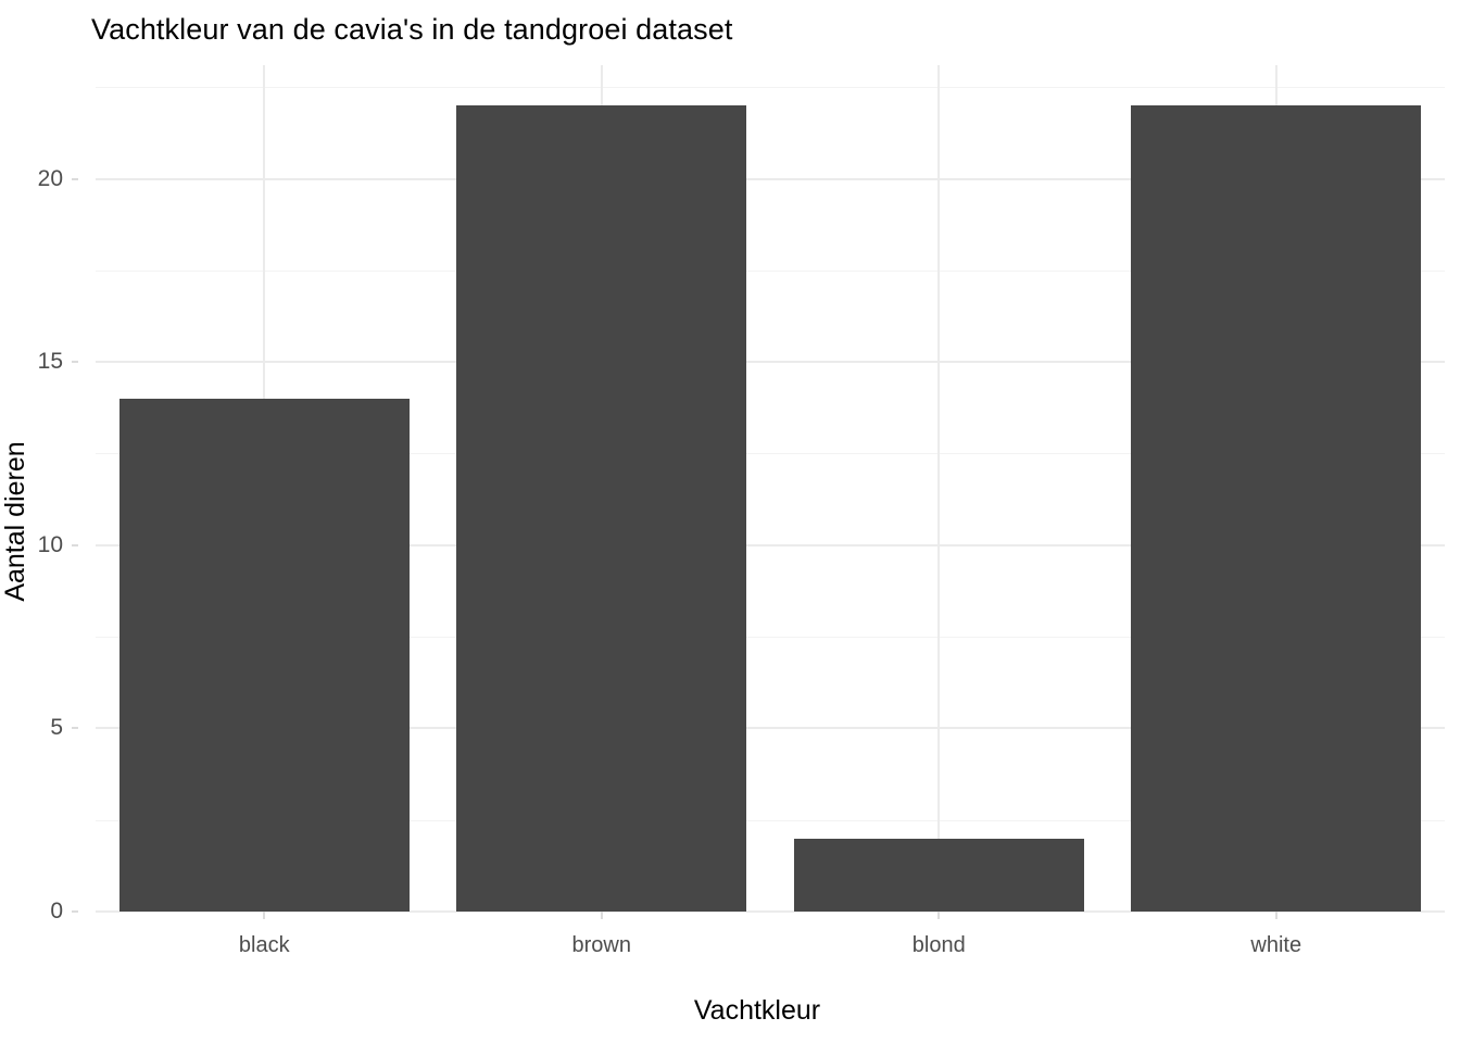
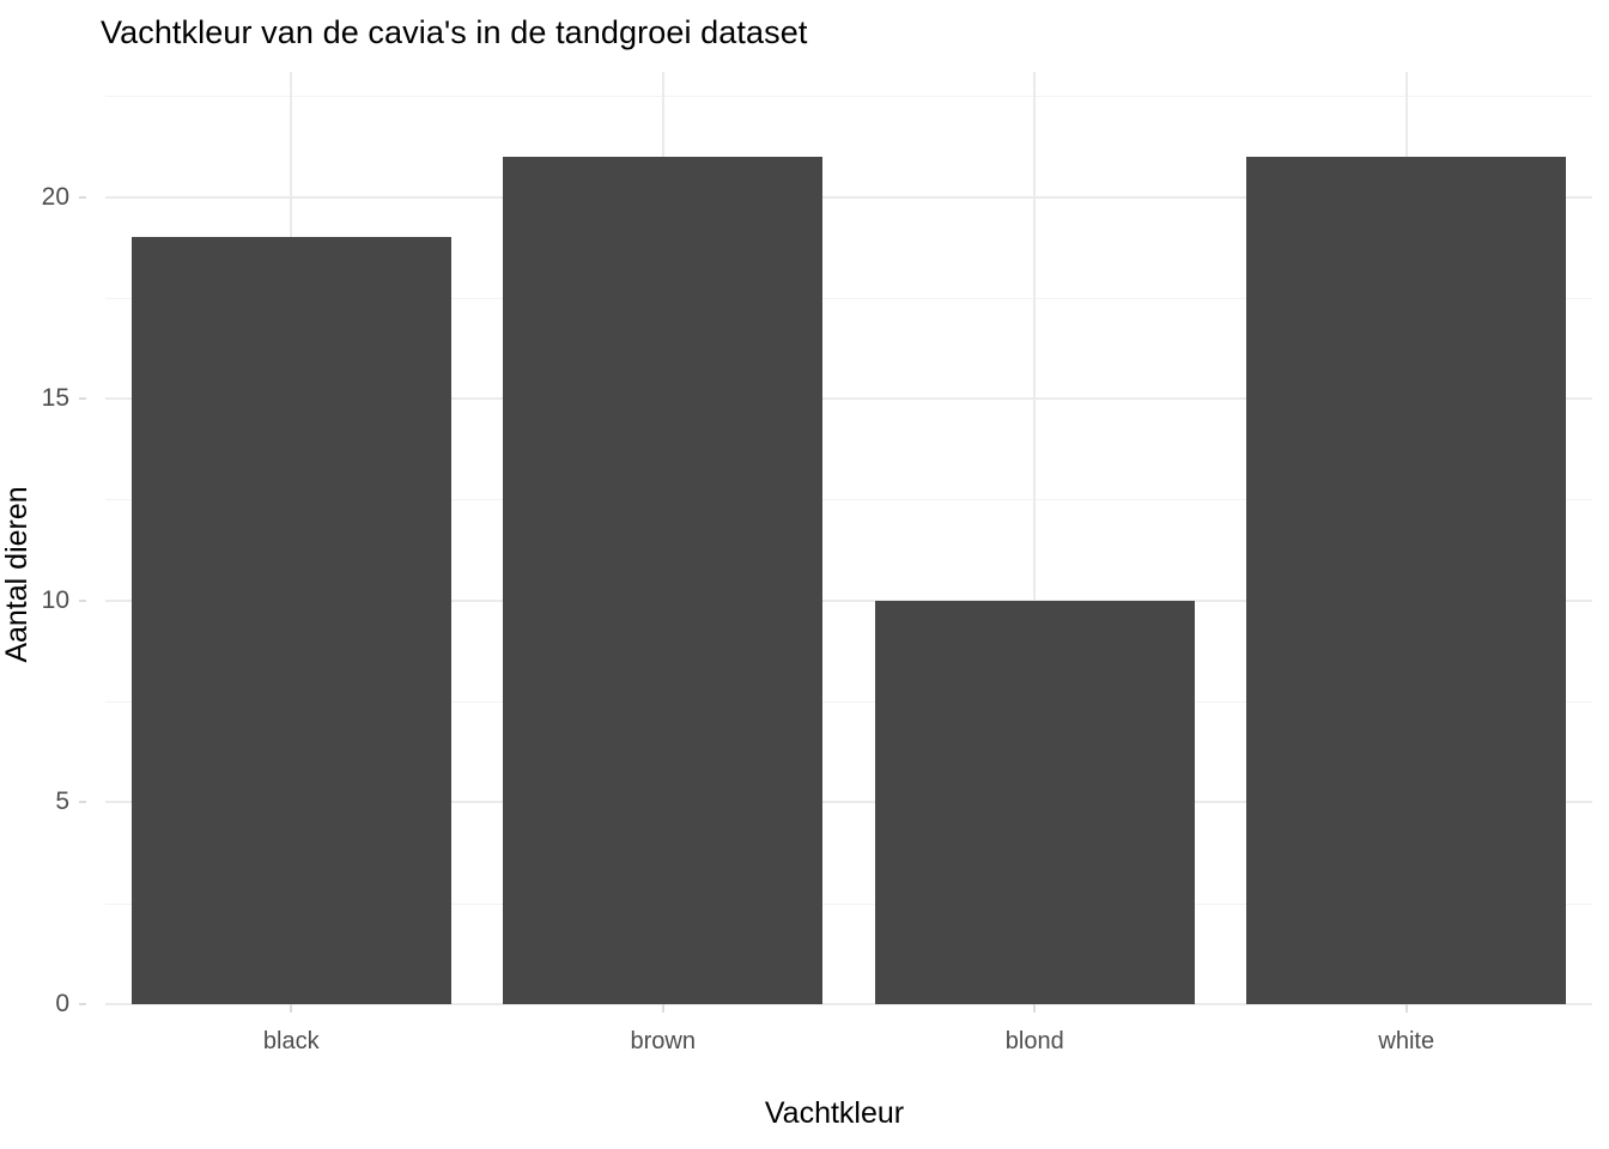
black: 14 -> 19
brown: 22 -> 21
blond: 2 -> 10
white: 22 -> 21
